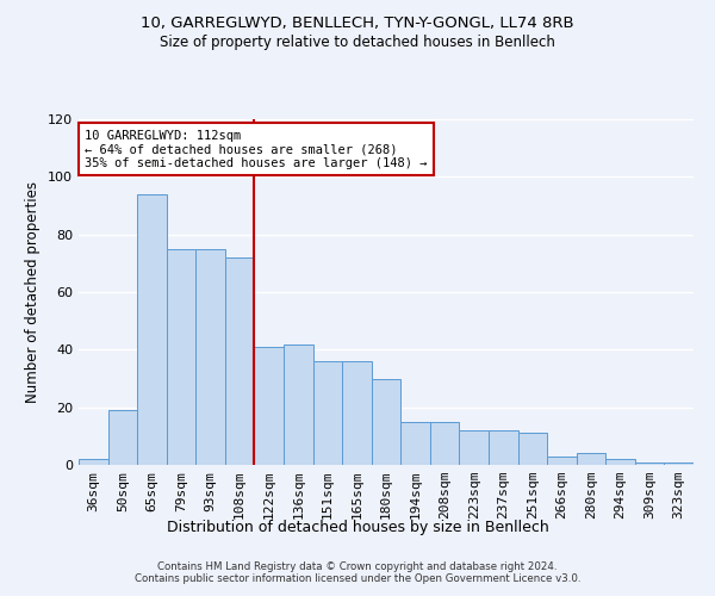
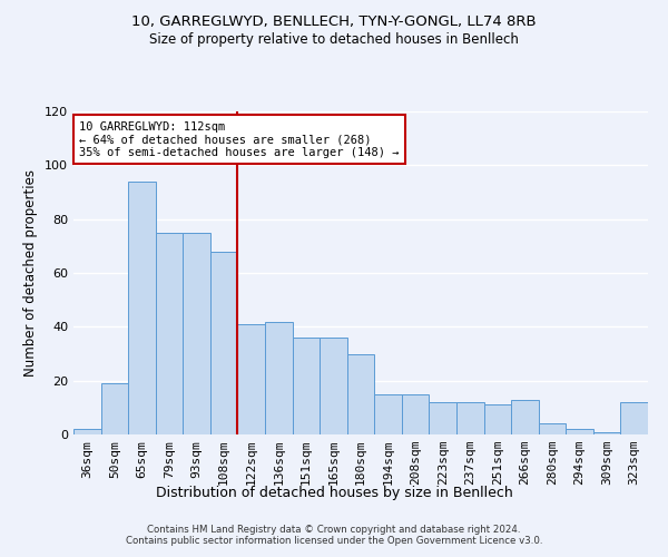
108sqm: 72 -> 68
266sqm: 3 -> 13
323sqm: 1 -> 12
